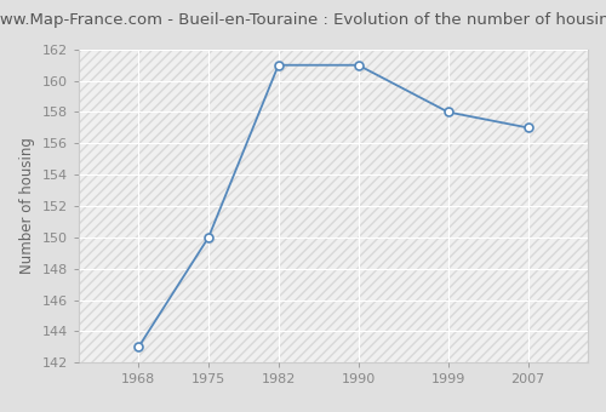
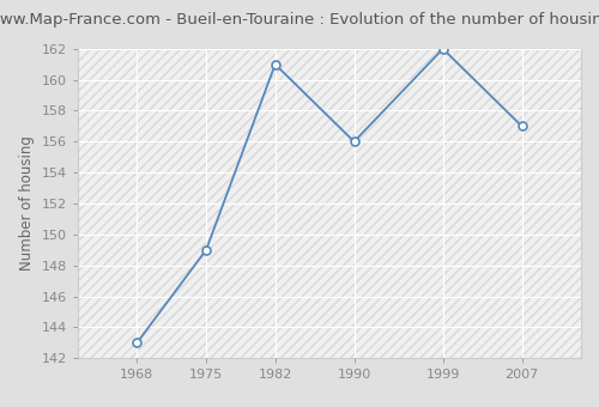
1975: 150 -> 149
1990: 161 -> 156
1999: 158 -> 162
